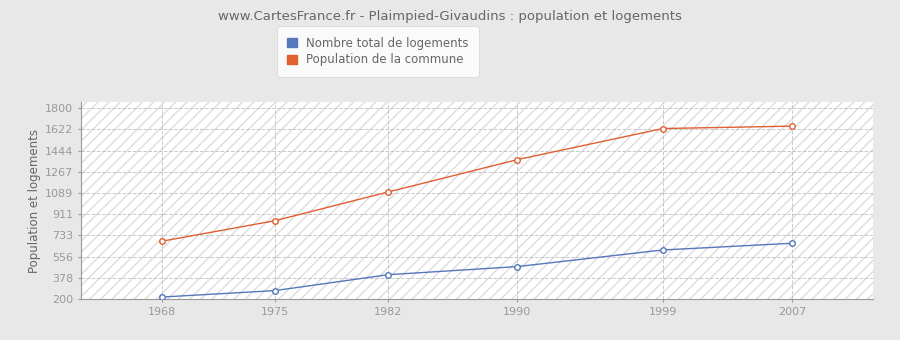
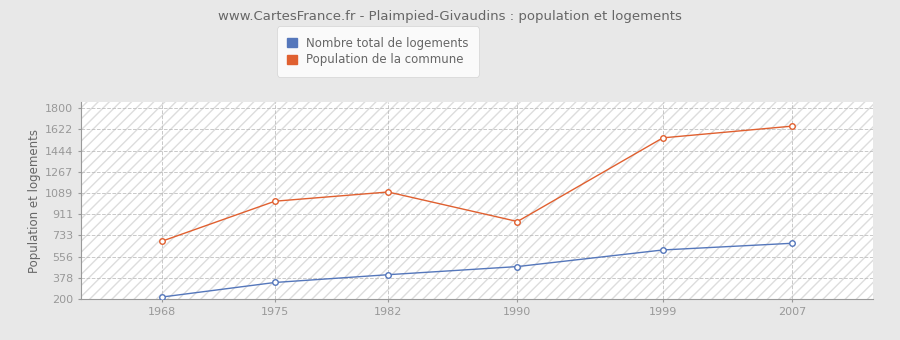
Nombre total de logements/1975: 270 -> 340
Population de la commune/1975: 860 -> 1020
Population de la commune/1990: 1370 -> 850
Population de la commune/1999: 1630 -> 1550
